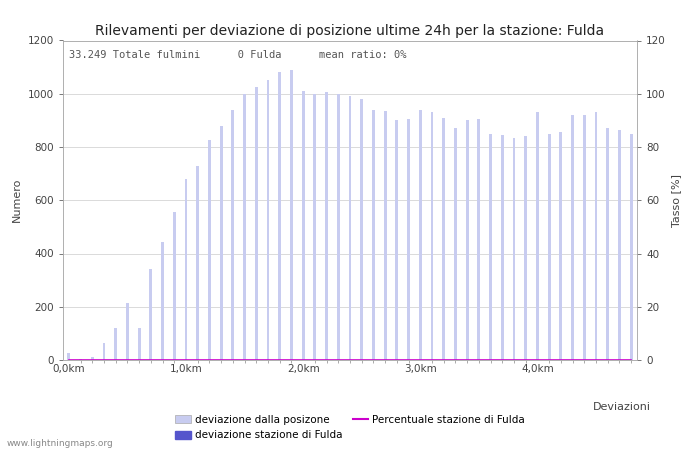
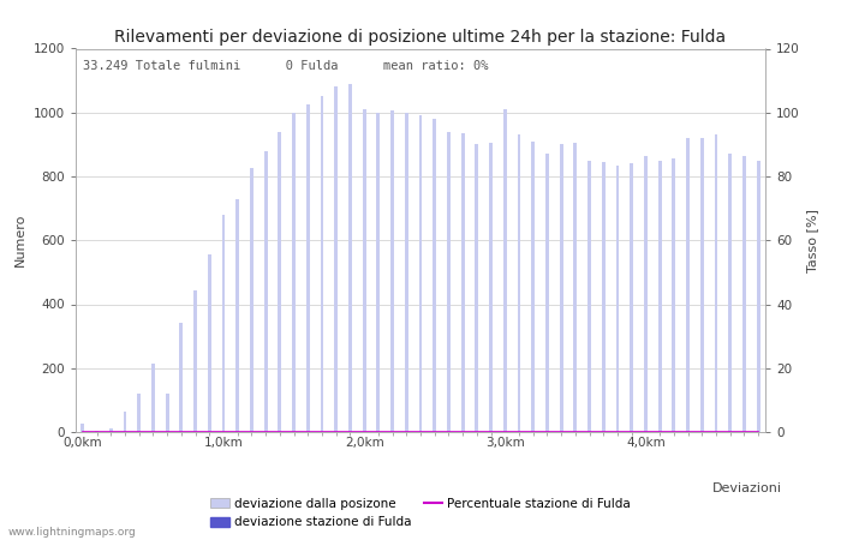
deviazione dalla posizone/3,0km: 940 -> 1010
deviazione dalla posizone/4,0km: 930 -> 865
